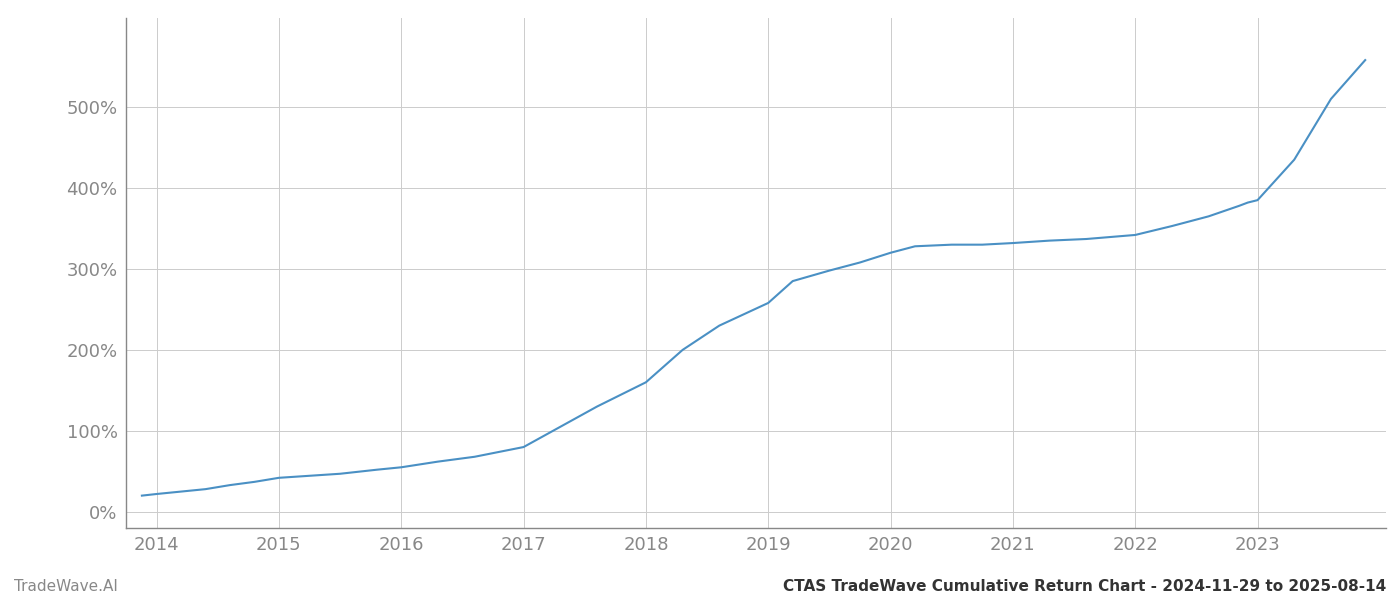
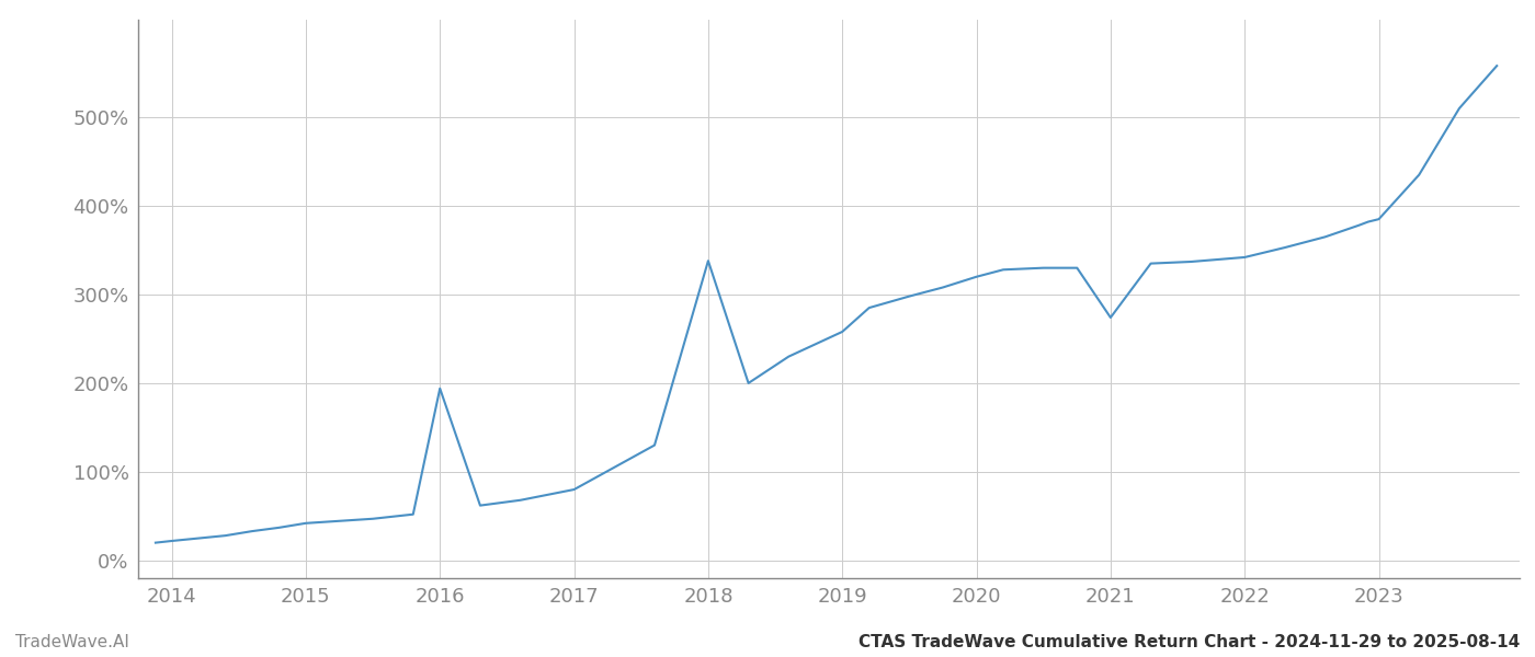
2016: 55% -> 194%
2018: 160% -> 338%
2021: 332% -> 274%
